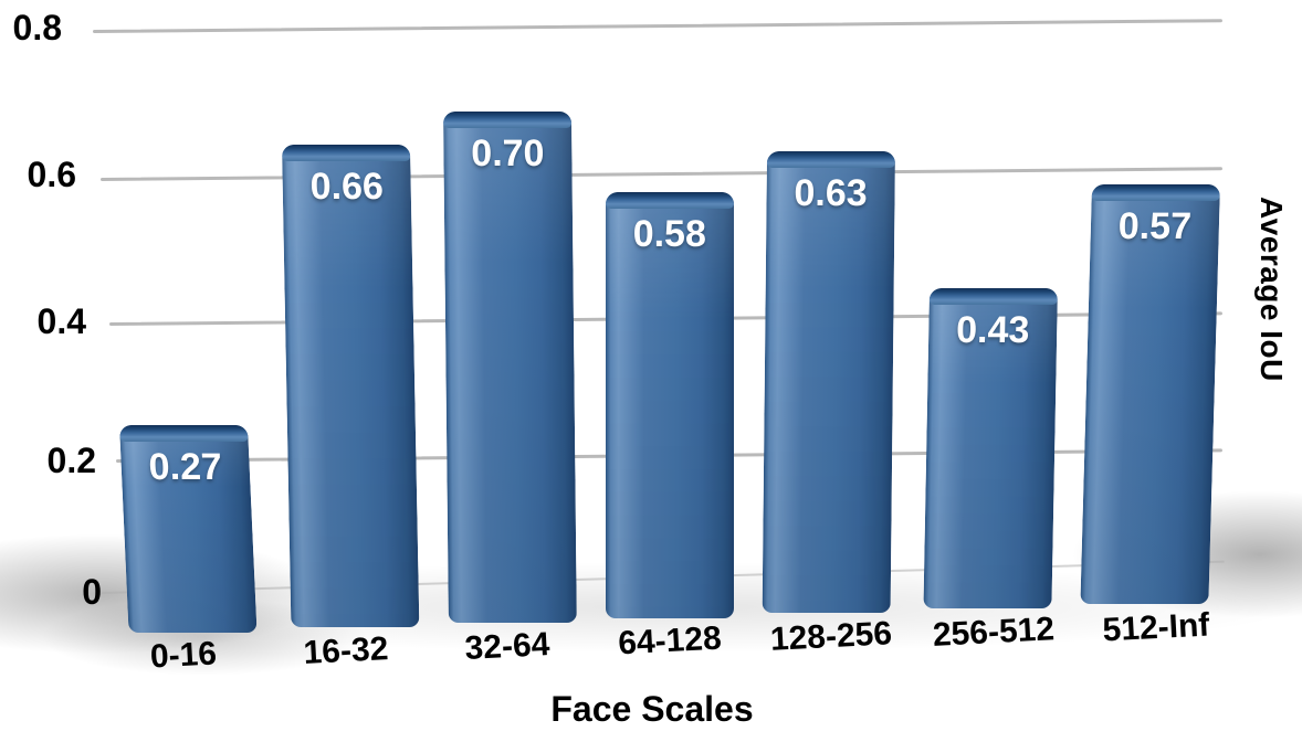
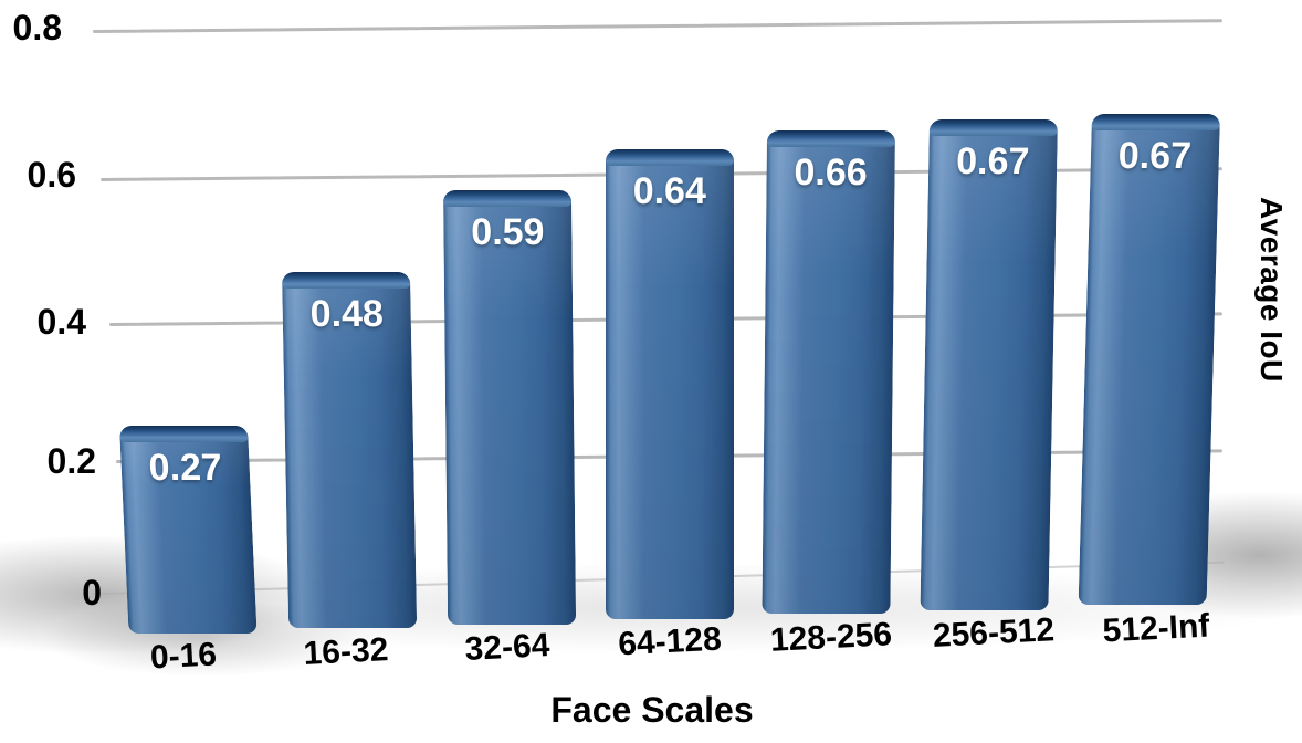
16-32: 0.66 -> 0.48
32-64: 0.70 -> 0.59
64-128: 0.58 -> 0.64
128-256: 0.63 -> 0.66
256-512: 0.43 -> 0.67
512-Inf: 0.57 -> 0.67
